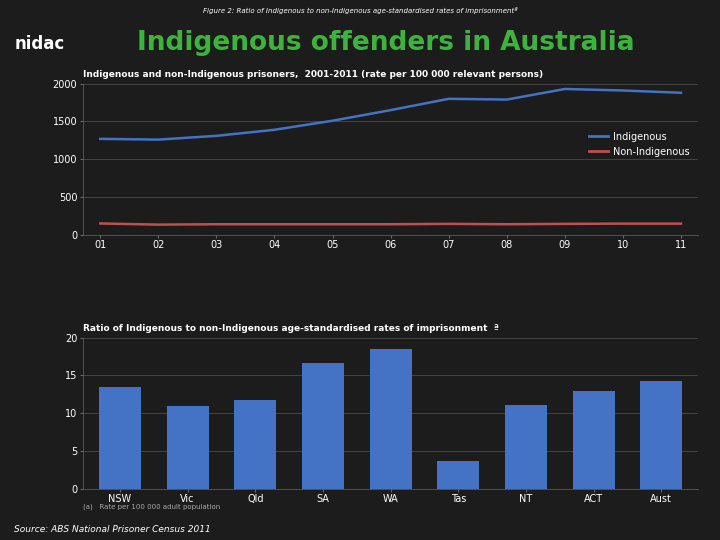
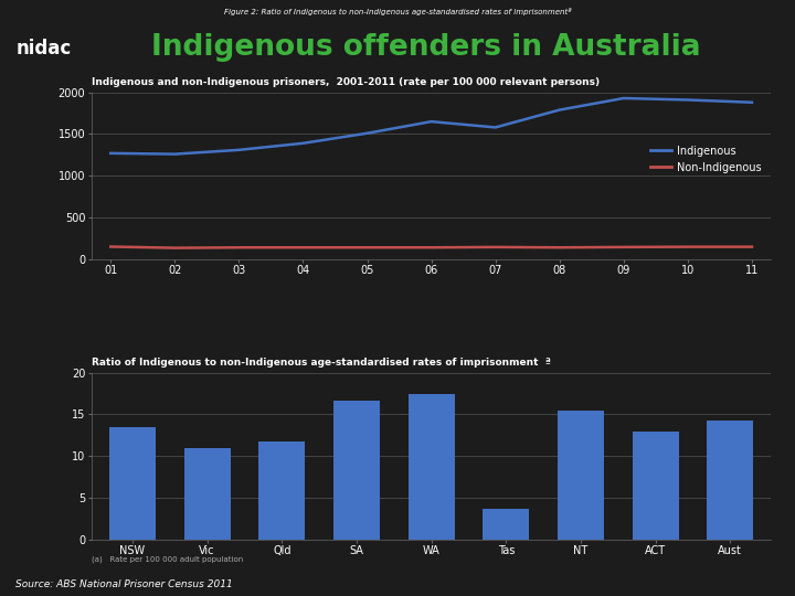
Indigenous/07: 1800 -> 1580
WA: 18.5 -> 17.4
NT: 11.1 -> 15.4
